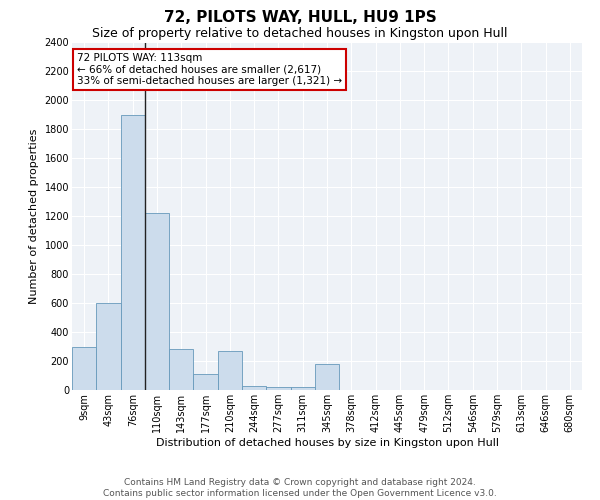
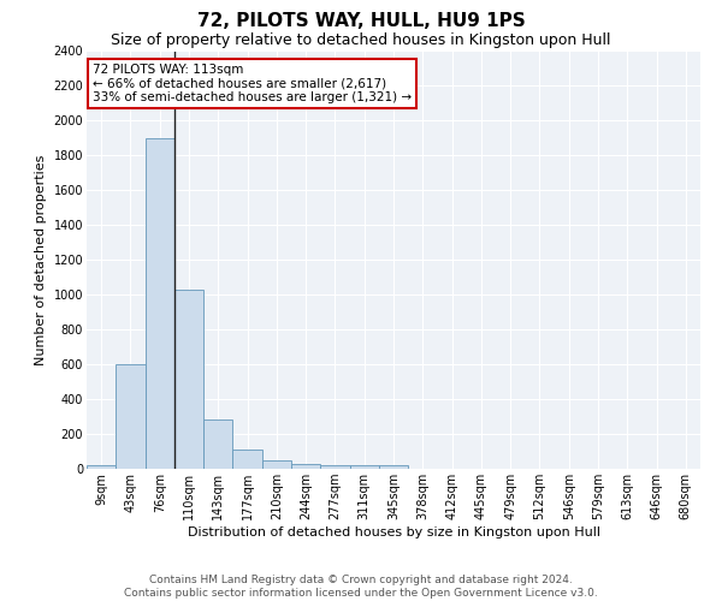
9sqm: 300 -> 20
110sqm: 1220 -> 1030
210sqm: 270 -> 40
345sqm: 180 -> 20
